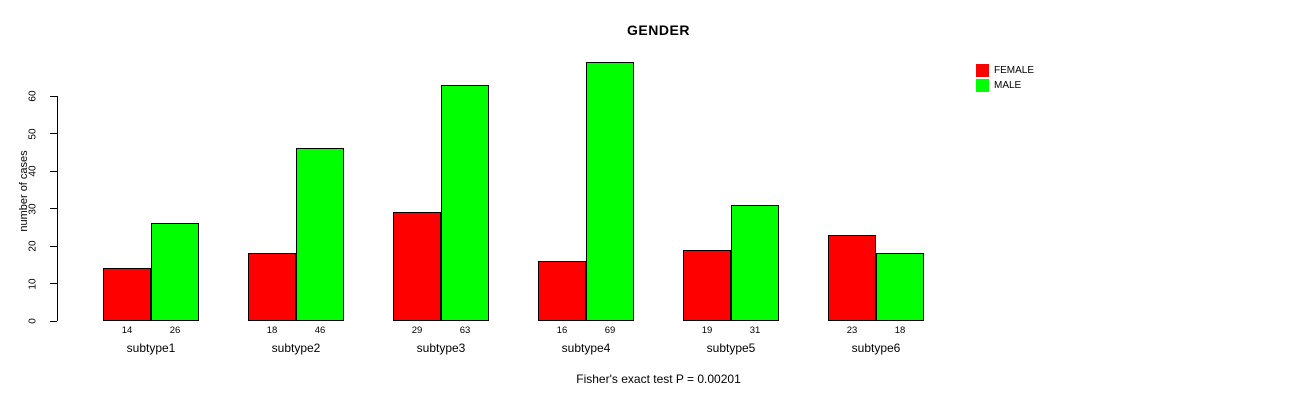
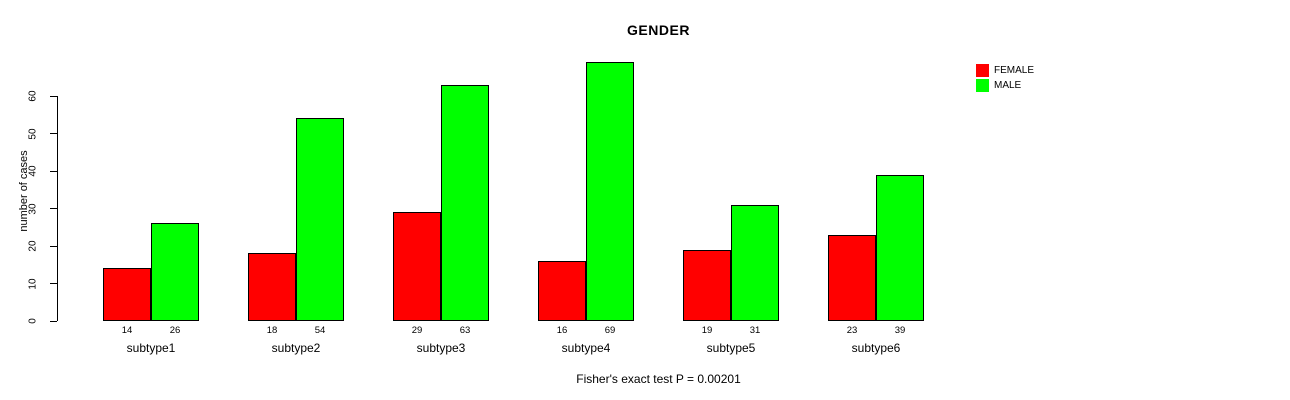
MALE/subtype2: 46 -> 54
MALE/subtype6: 18 -> 39
